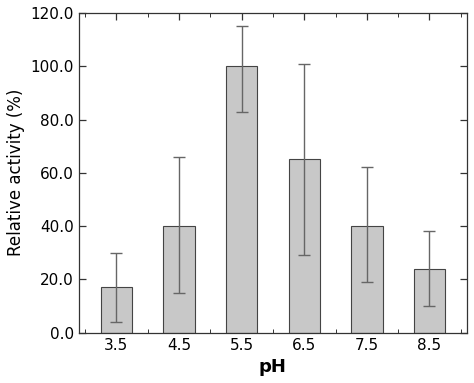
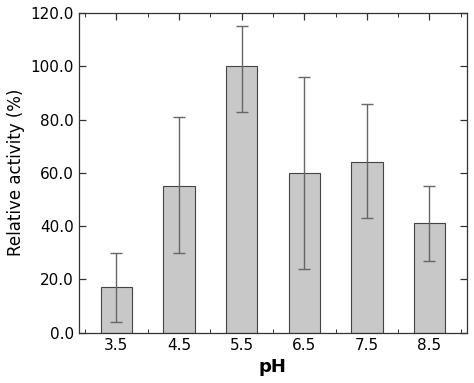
4.5: 40 -> 55
6.5: 65 -> 60
7.5: 40 -> 64
8.5: 24 -> 41
